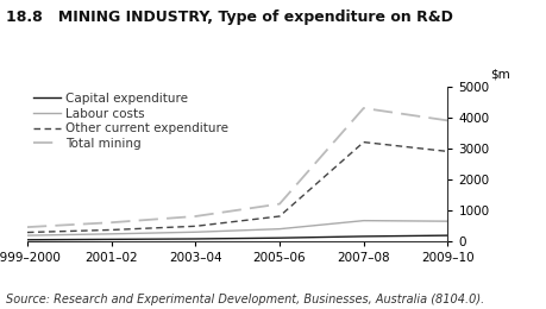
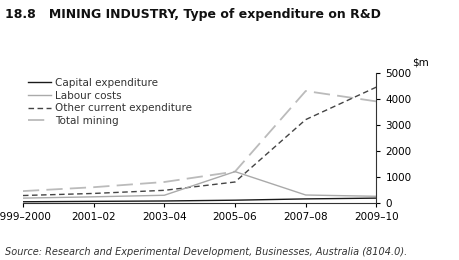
Labour costs/2005–06: 390 -> 1200
Labour costs/2007–08: 660 -> 300
Labour costs/2009–10: 640 -> 250
Other current expenditure/2009–10: 2900 -> 4450
